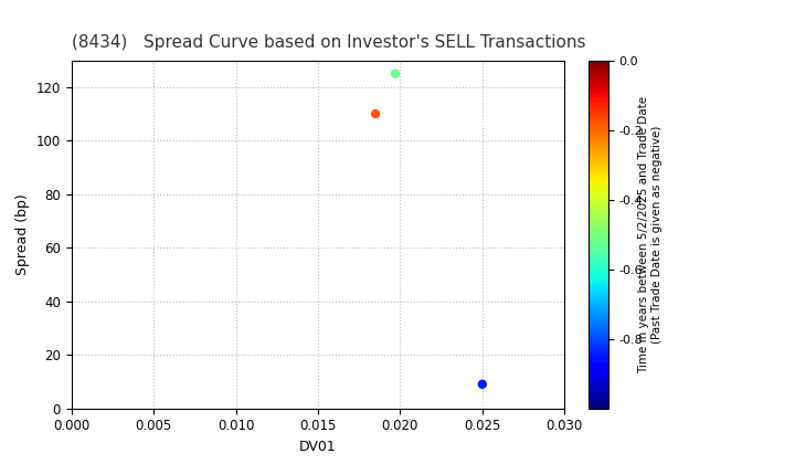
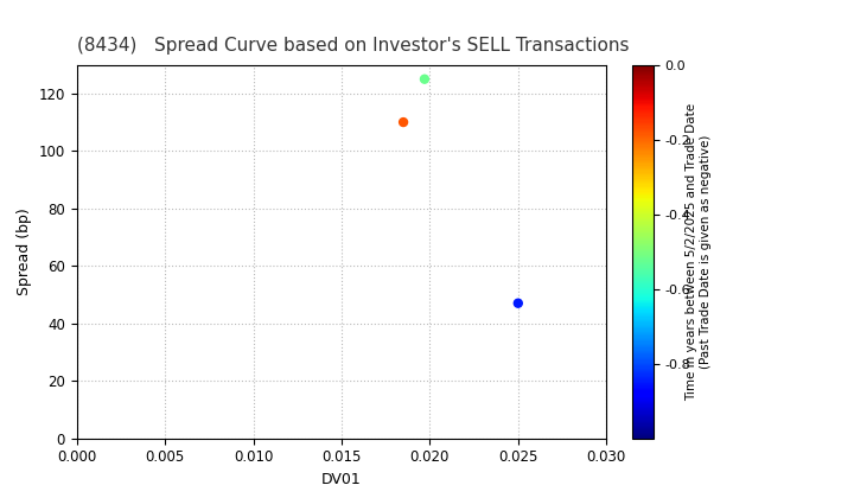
0.025: 9 -> 47
